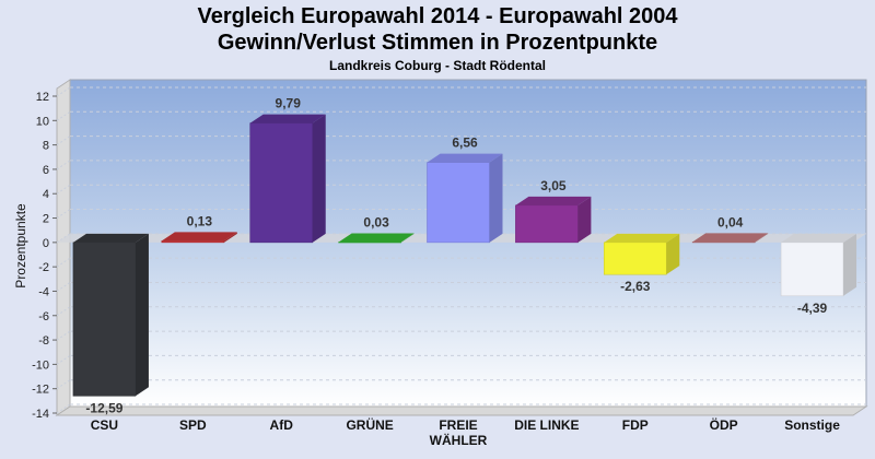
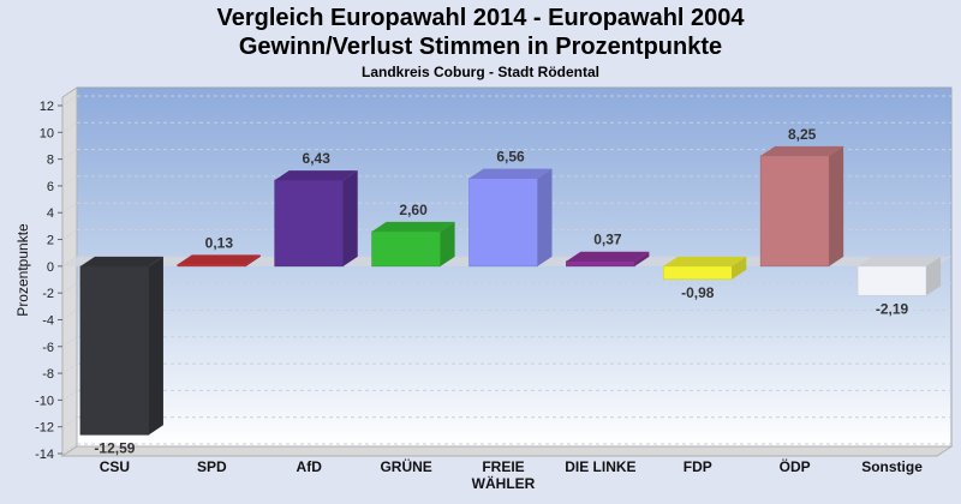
AfD: 9,79 -> 6,43
GRÜNE: 0,03 -> 2,60
DIE LINKE: 3,05 -> 0,37
FDP: -2,63 -> -0,98
ÖDP: 0,04 -> 8,25
Sonstige: -4,39 -> -2,19
